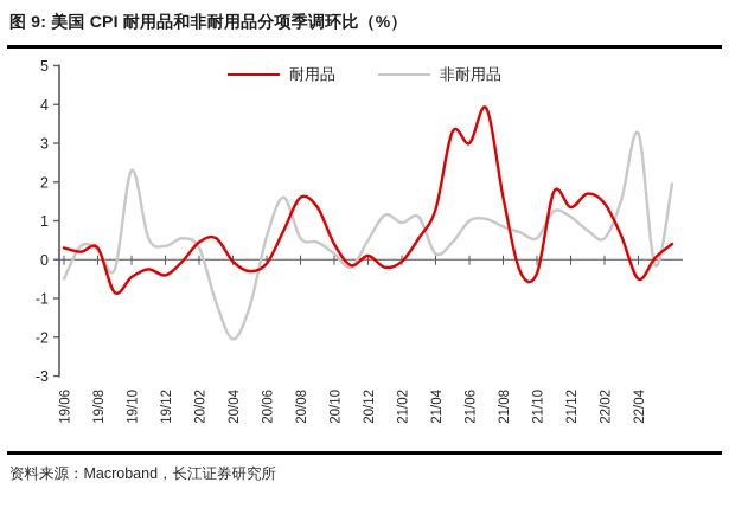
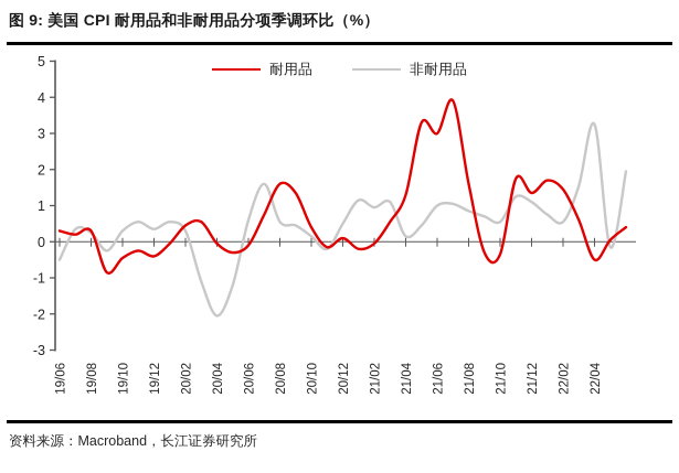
非耐用品/19/10: 2.3 -> 0.3
